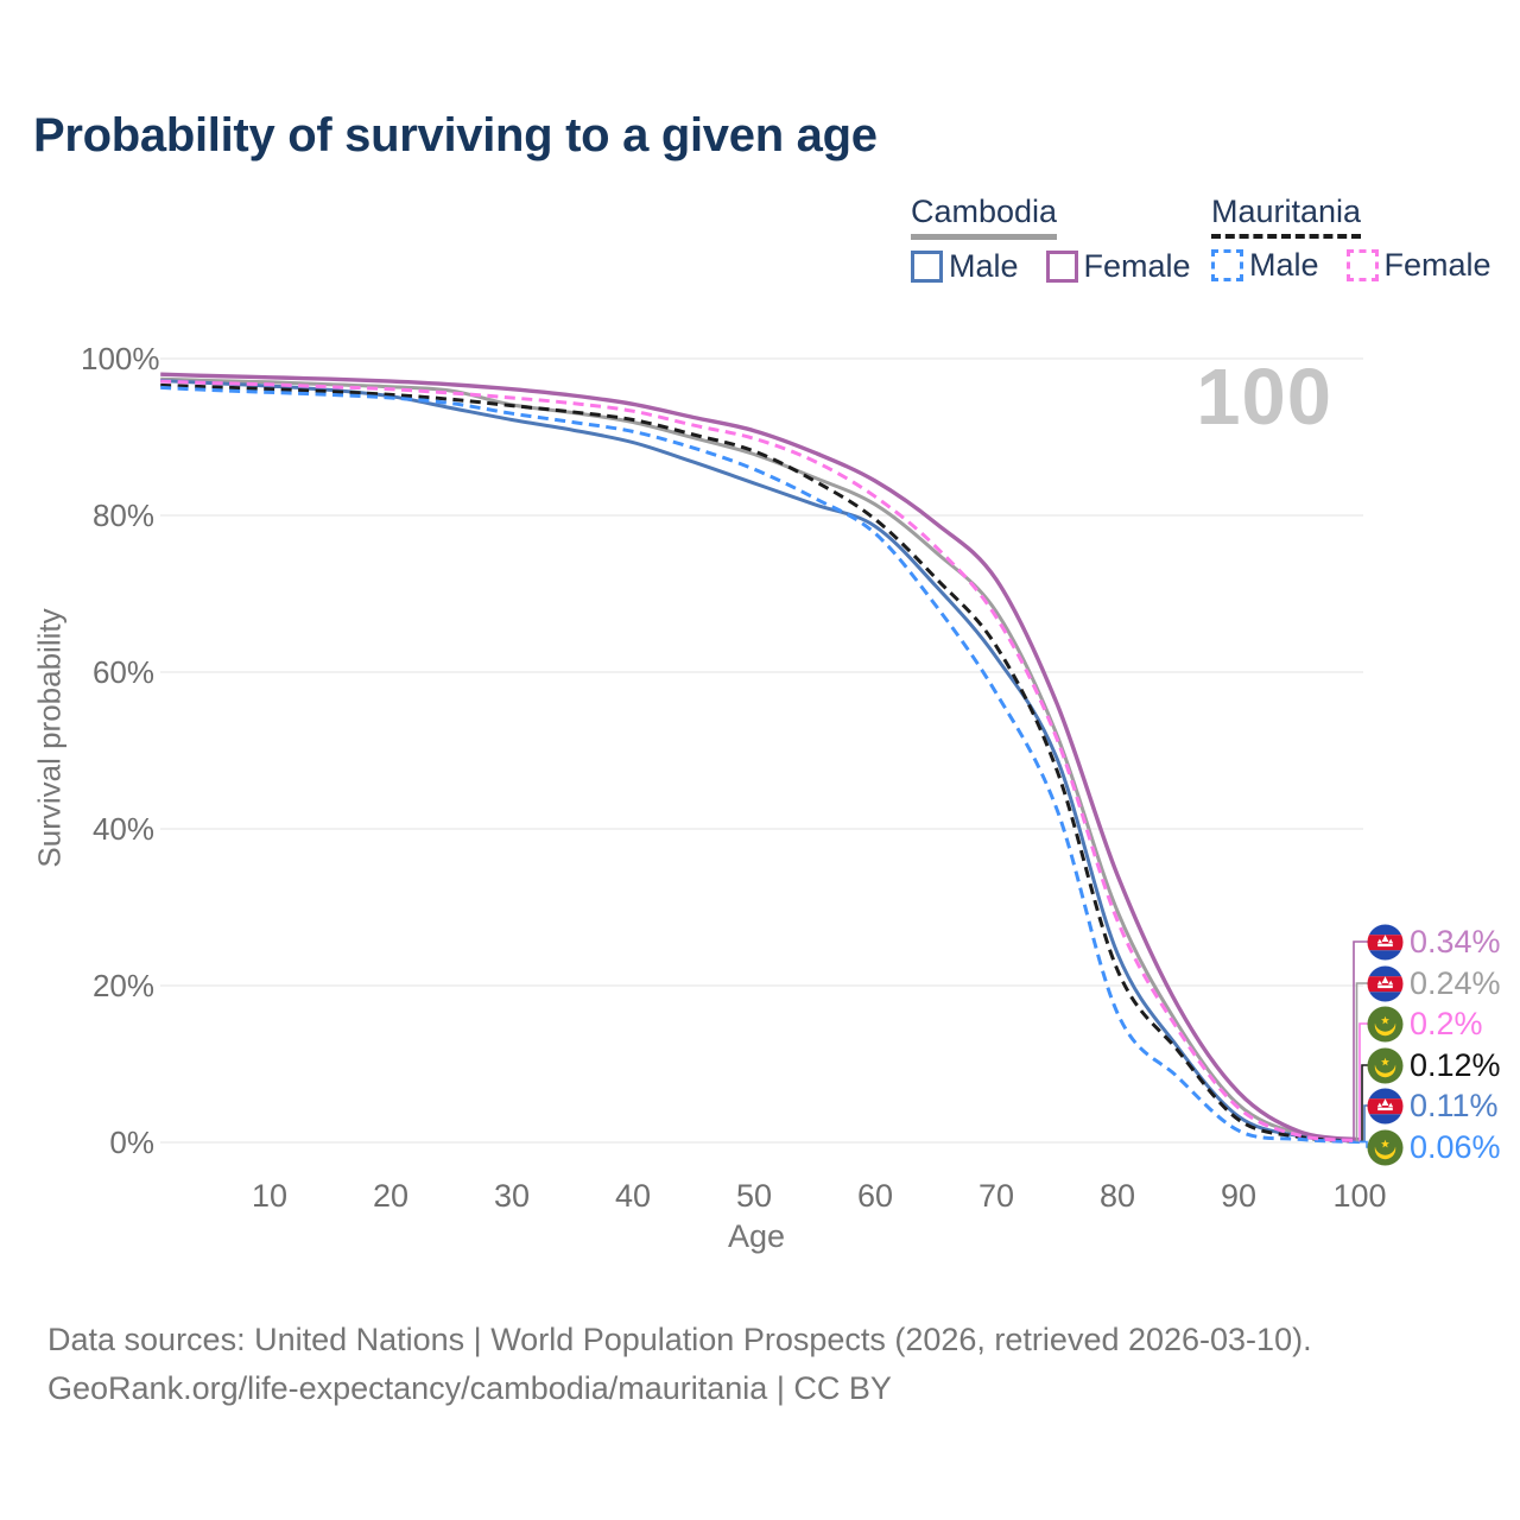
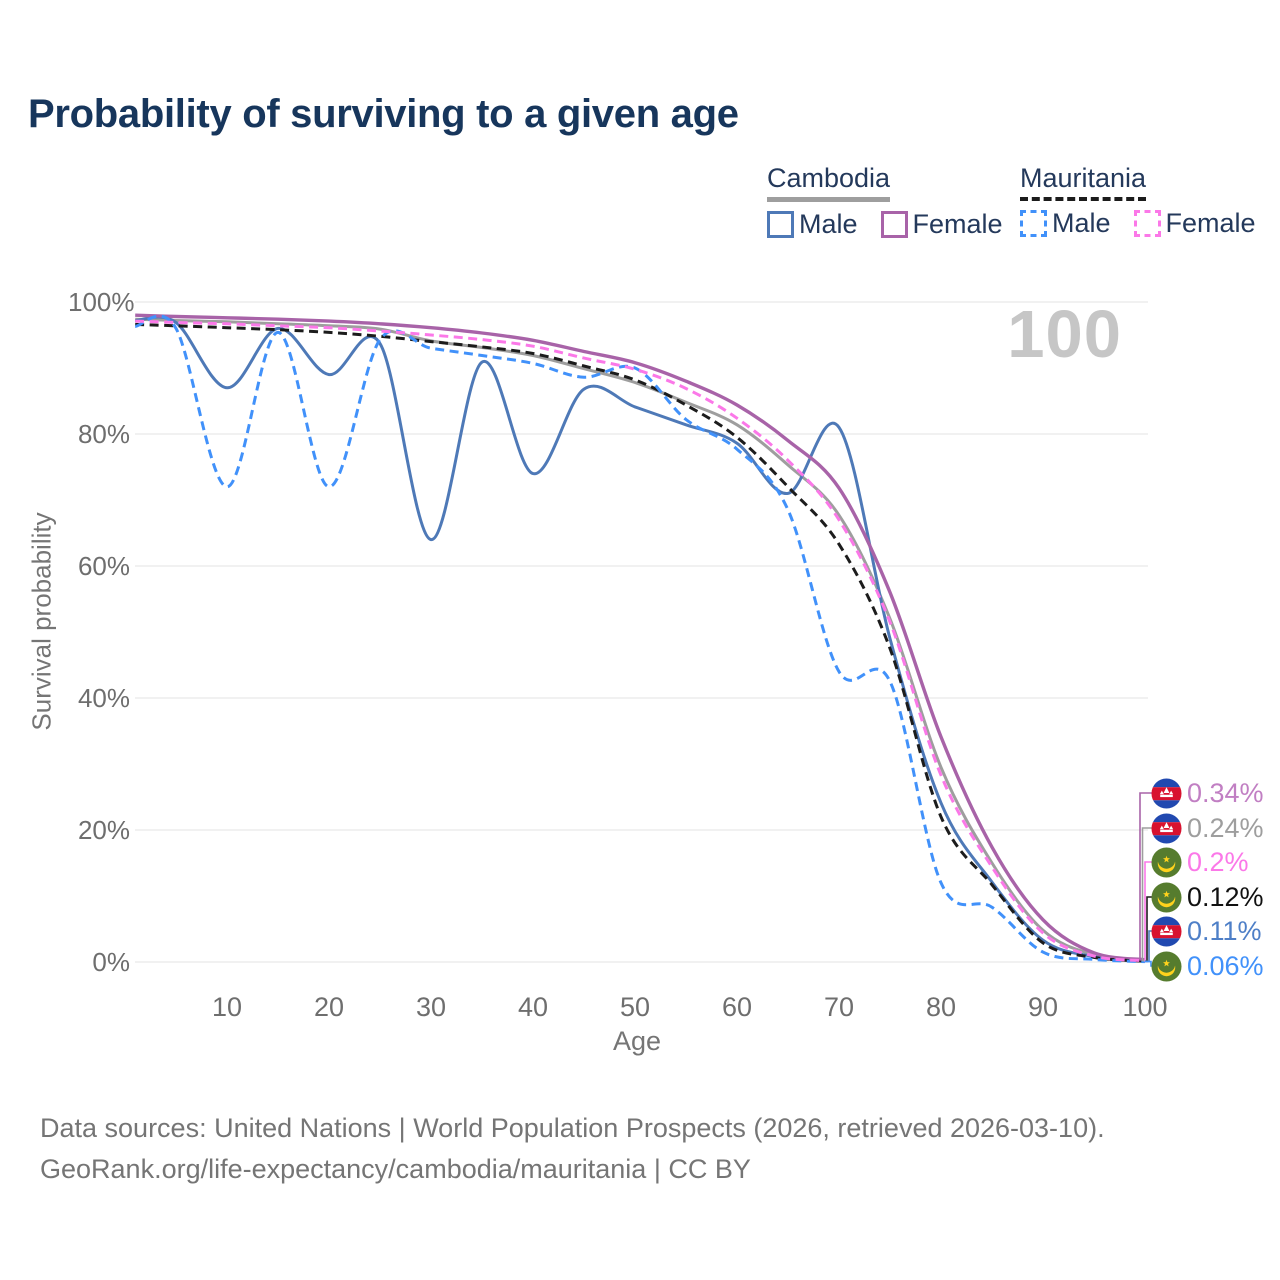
Cambodia Male/10: 96% -> 87%
Mauritania Male/10: 96% -> 72%
Cambodia Male/20: 95% -> 89%
Mauritania Male/20: 95% -> 72%
Cambodia Male/30: 92% -> 64%
Cambodia Male/40: 89% -> 74%
Mauritania Male/50: 86% -> 90%
Cambodia Male/70: 62% -> 81%
Mauritania Male/70: 57% -> 44%
Mauritania Male/80: 16% -> 12%
